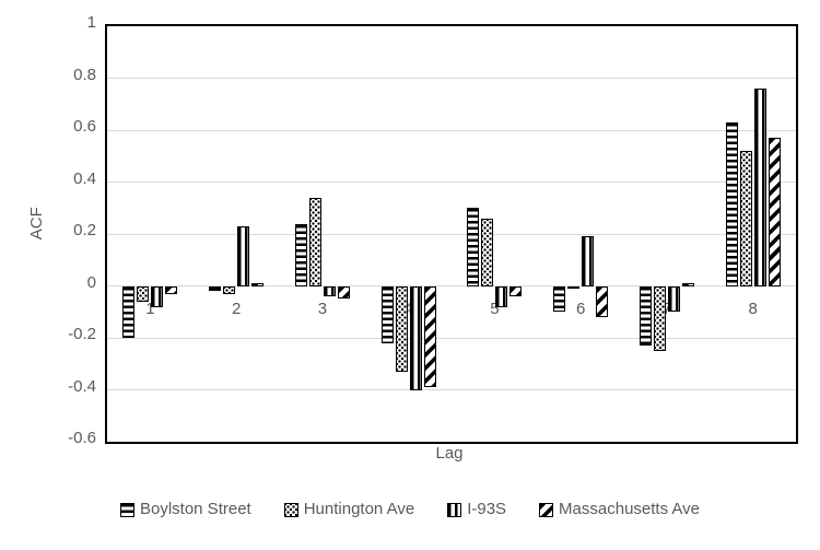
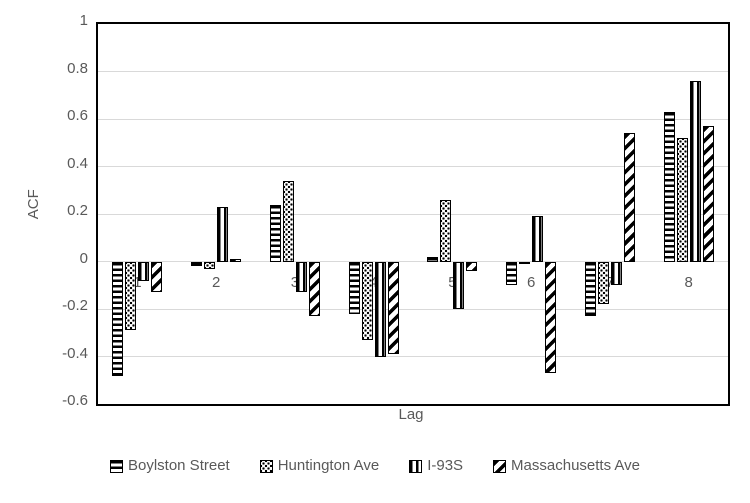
Boylston Street/1: -0.20 -> -0.48
Huntington Ave/1: -0.06 -> -0.29
Massachusetts Ave/1: -0.03 -> -0.13
I-93S/3: -0.04 -> -0.13
Massachusetts Ave/3: -0.05 -> -0.23
Boylston Street/5: 0.30 -> 0.02
I-93S/5: -0.08 -> -0.20
Massachusetts Ave/6: -0.12 -> -0.47
Huntington Ave/7: -0.25 -> -0.18
Massachusetts Ave/7: 0.01 -> 0.54
